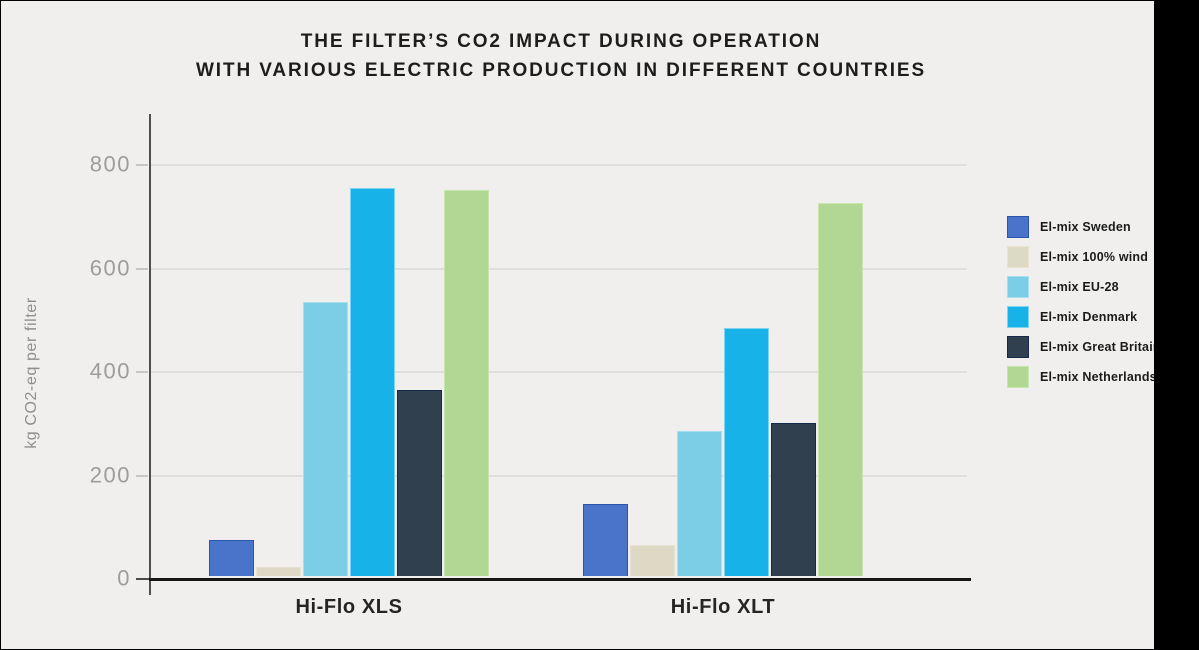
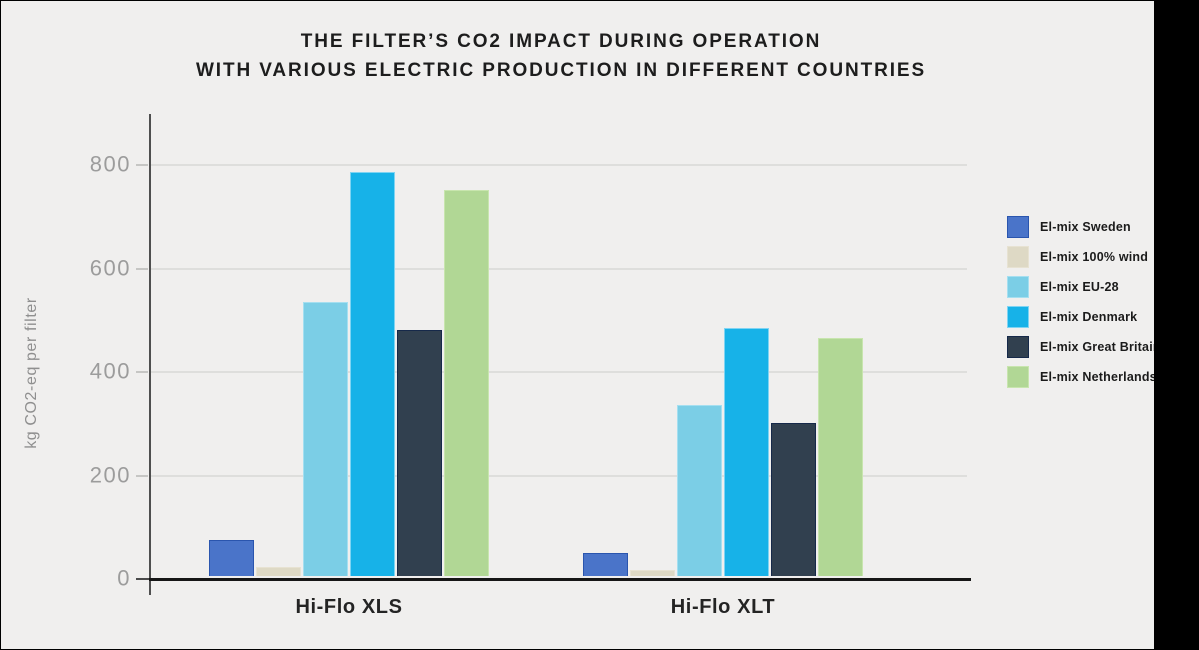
El-mix Denmark/Hi-Flo XLS: 750 -> 780
El-mix Great Britain/Hi-Flo XLS: 360 -> 480
El-mix Sweden/Hi-Flo XLT: 140 -> 40
El-mix 100% wind/Hi-Flo XLT: 60 -> 10
El-mix EU-28/Hi-Flo XLT: 280 -> 330
El-mix Netherlands/Hi-Flo XLT: 720 -> 460
